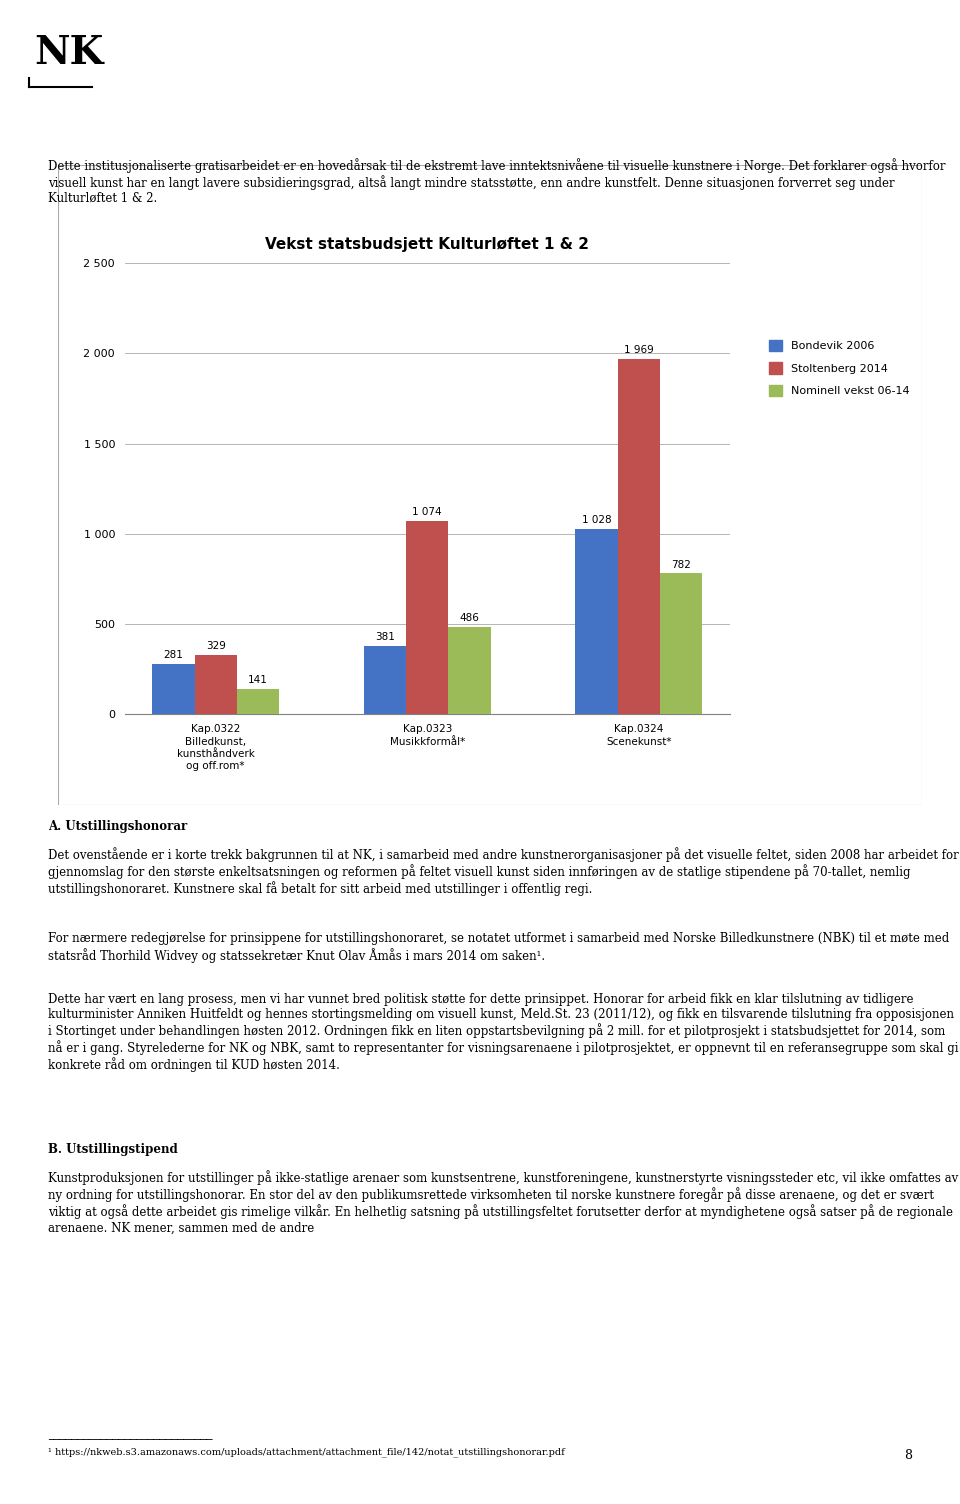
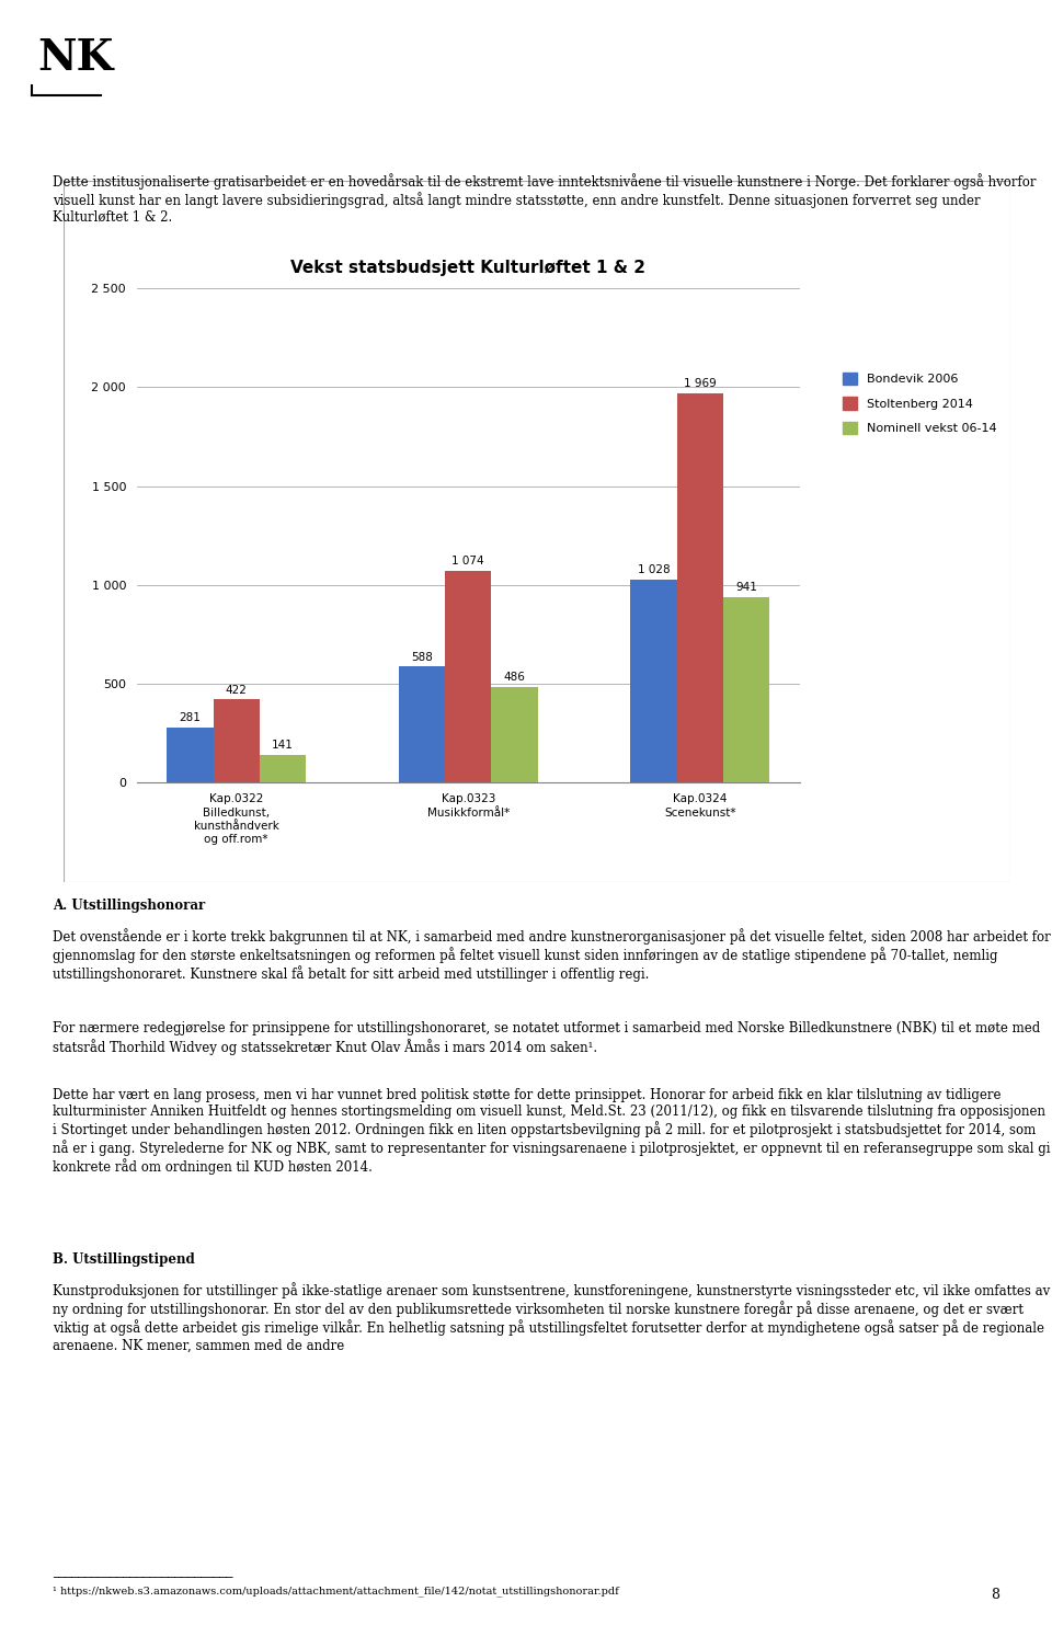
Stoltenberg 2014/Kap.0322 Billedkunst, kunsthåndverk og off.rom*: 329 -> 422
Bondevik 2006/Kap.0323 Musikkformål*: 381 -> 588
Nominell vekst 06-14/Kap.0324 Scenekunst*: 782 -> 941
